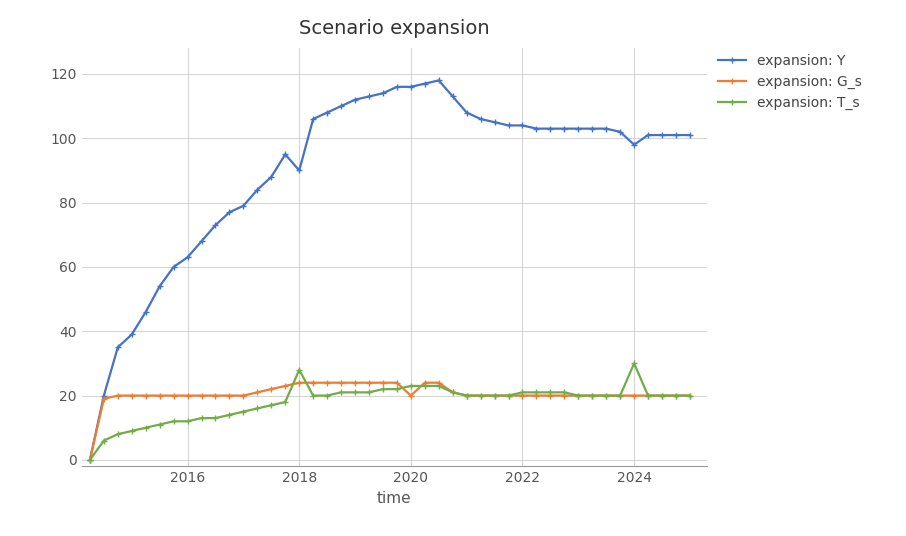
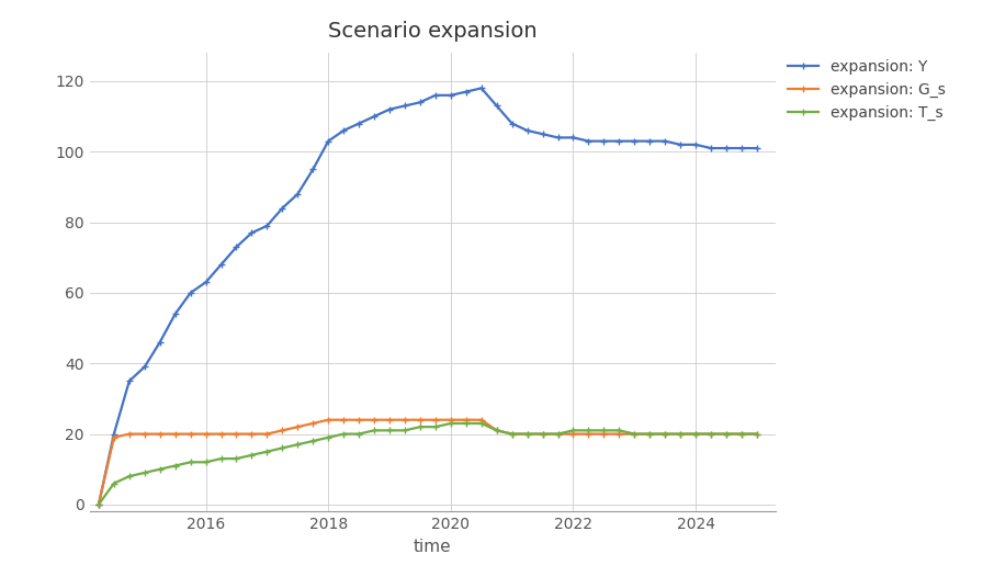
expansion: Y/2018: 90 -> 103
expansion: T_s/2018: 28 -> 19
expansion: G_s/2020: 20 -> 24
expansion: Y/2024: 98 -> 102
expansion: T_s/2024: 30 -> 20
